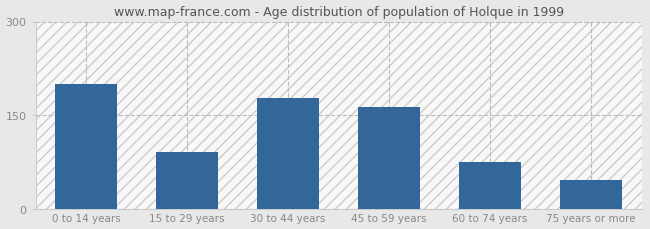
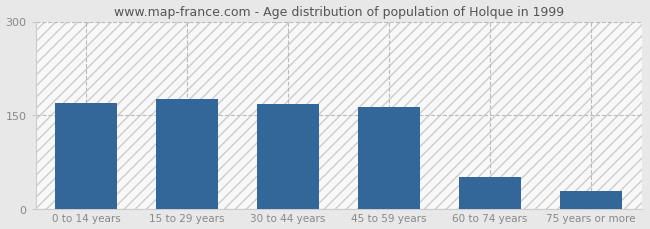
0 to 14 years: 200 -> 170
15 to 29 years: 90 -> 176
30 to 44 years: 178 -> 167
60 to 74 years: 74 -> 50
75 years or more: 46 -> 28
